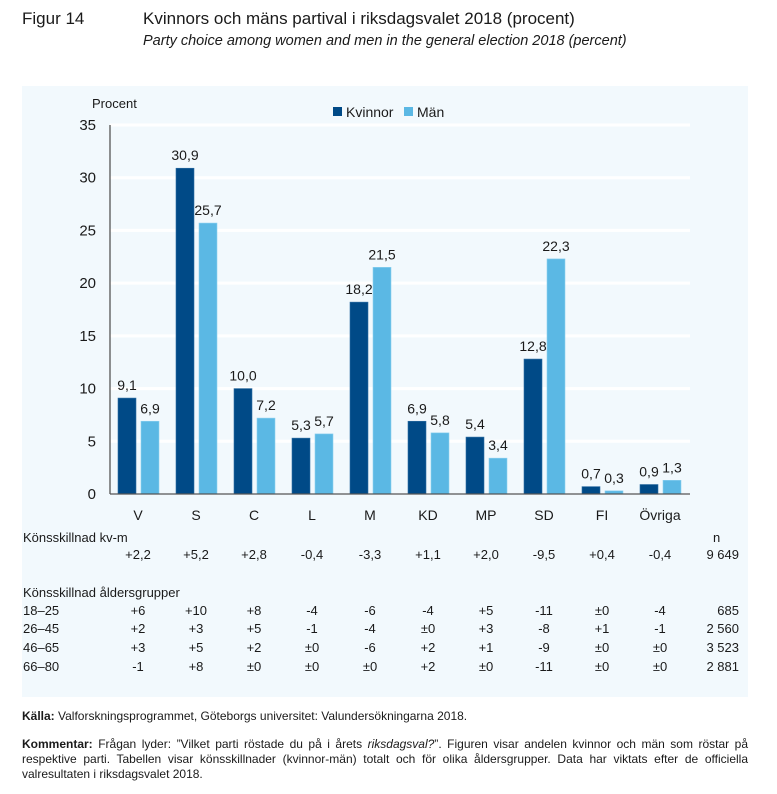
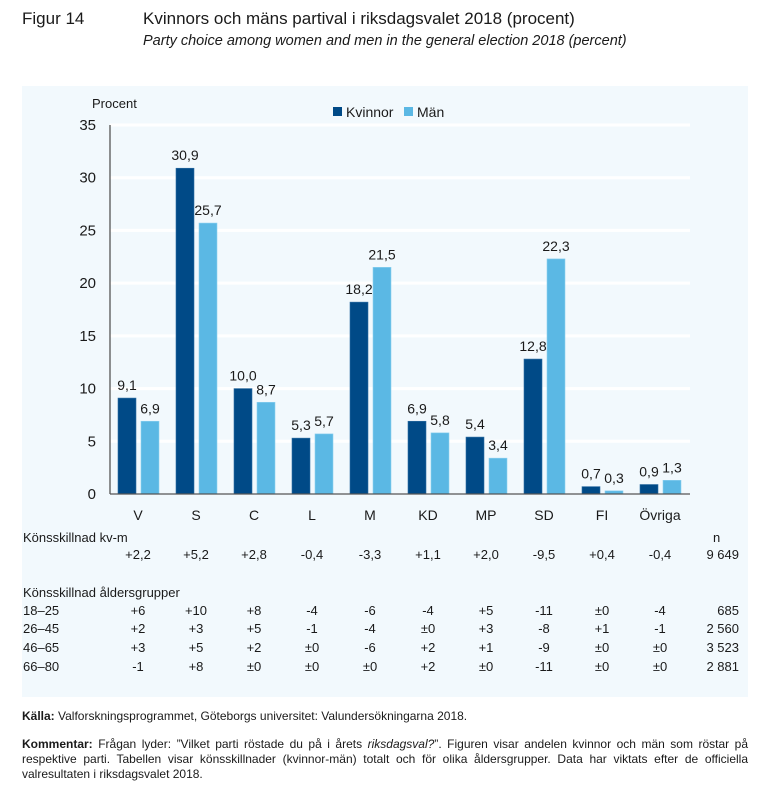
Män/C: 7,2 -> 8,7
